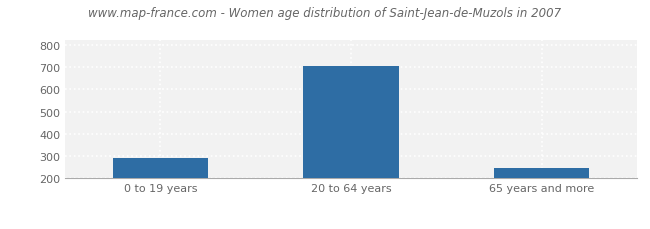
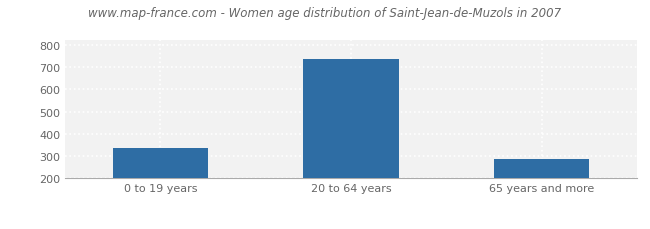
0 to 19 years: 290 -> 335
20 to 64 years: 707 -> 735
65 years and more: 247 -> 285
